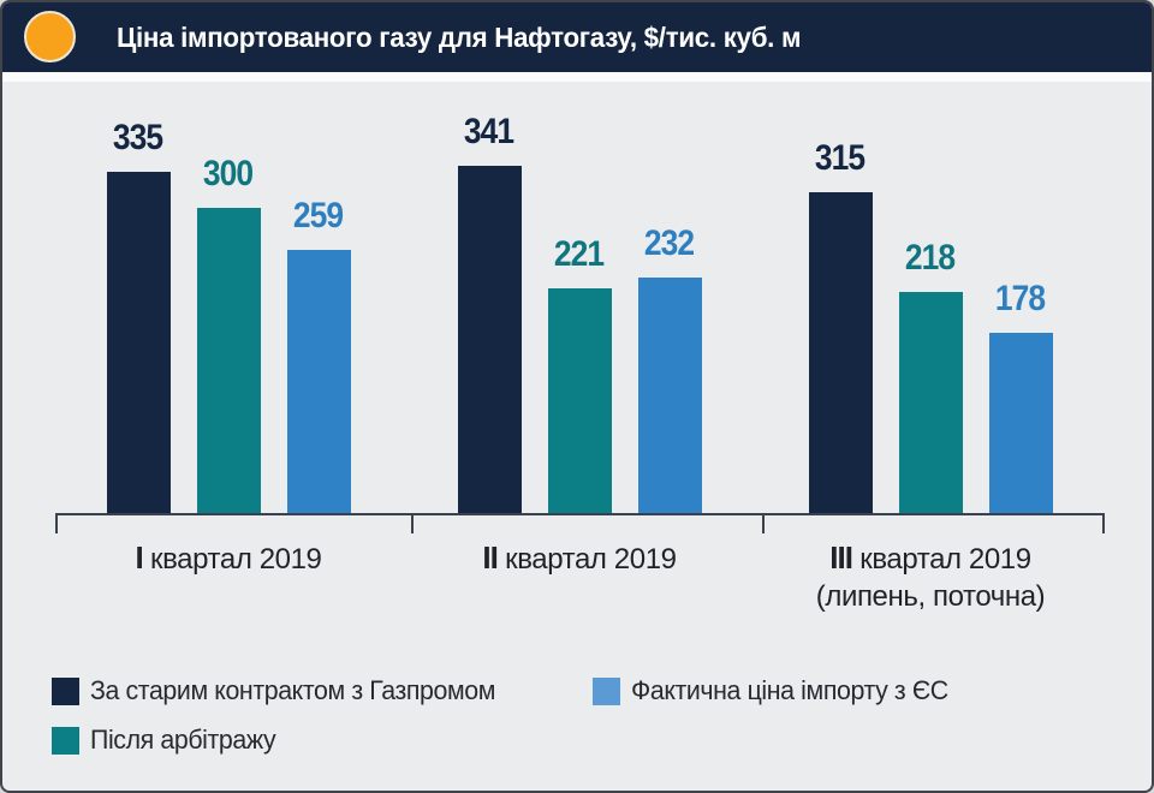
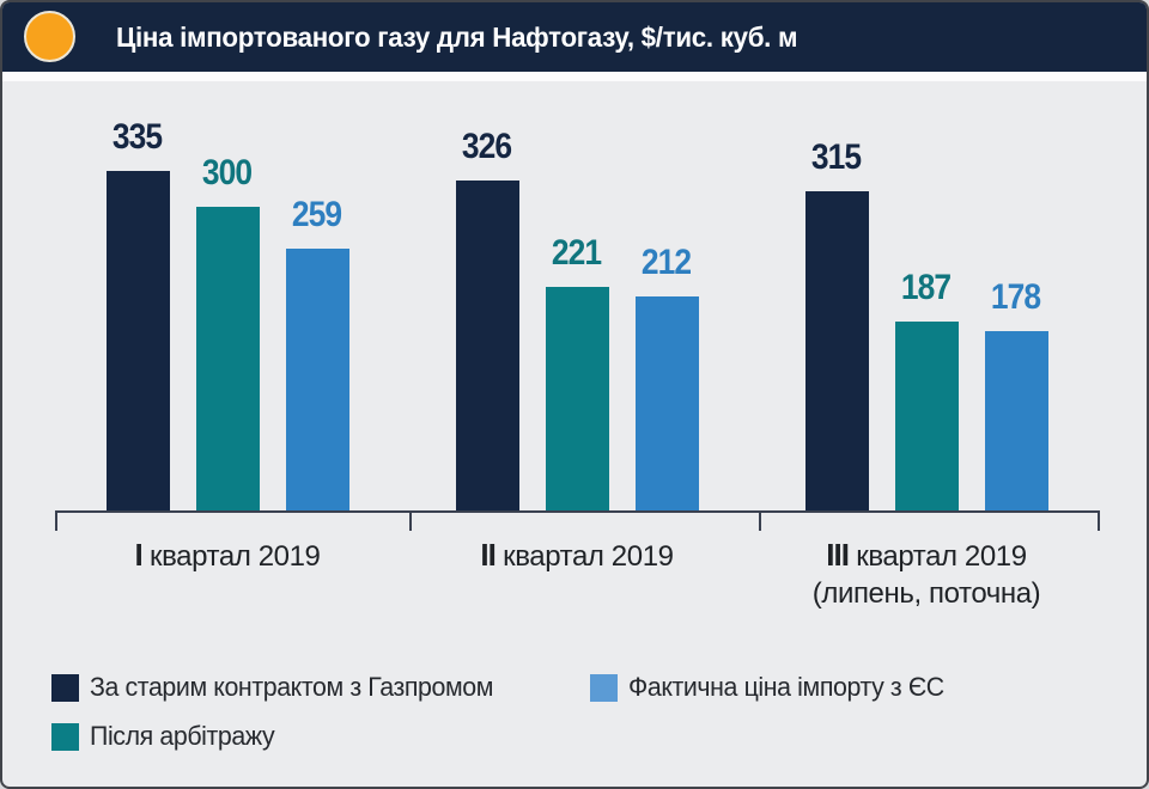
За старим контрактом з Газпромом/ІІ квартал 2019: 341 -> 326
Фактична ціна імпорту з ЄС/ІІ квартал 2019: 232 -> 212
Після арбітражу/ІІІ квартал 2019 (липень, поточна): 218 -> 187
